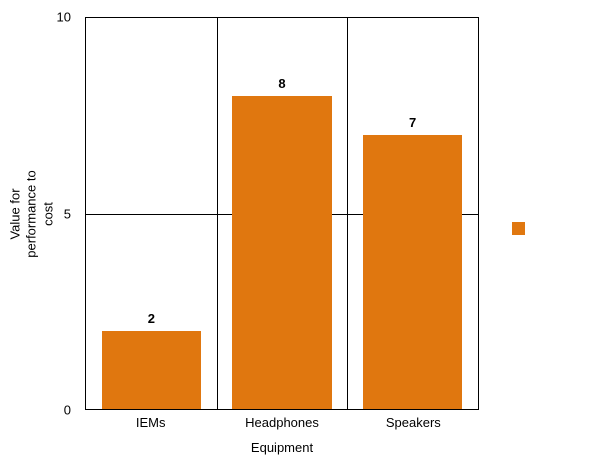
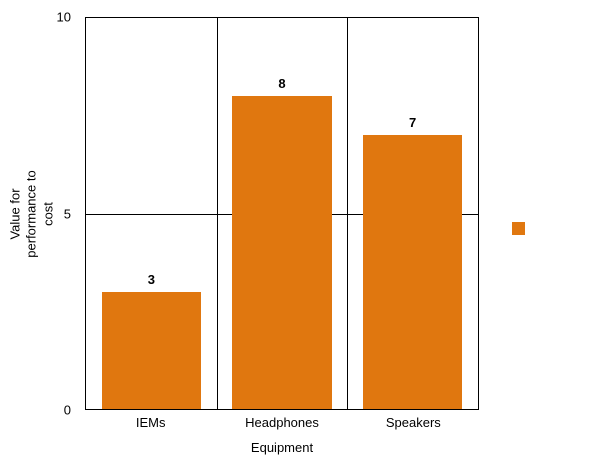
IEMs: 2 -> 3
